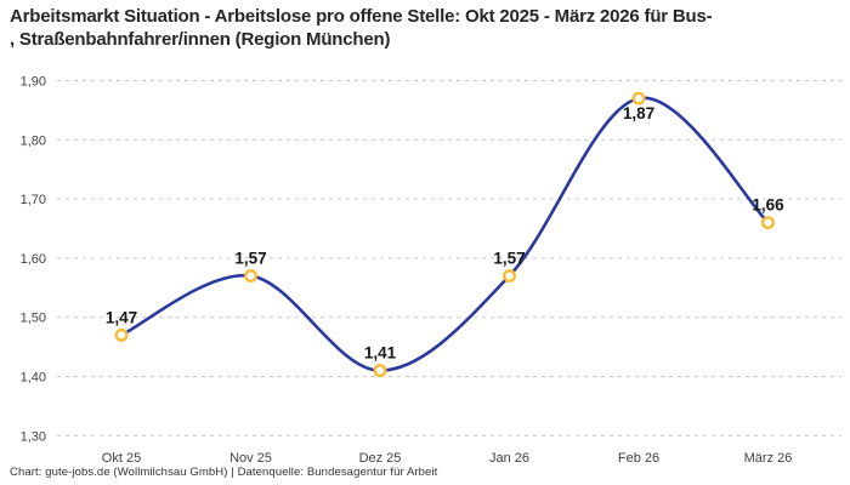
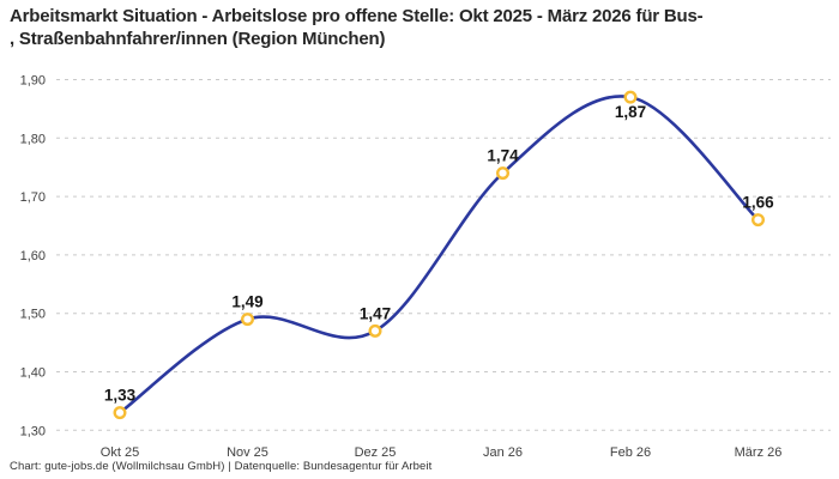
Okt 25: 1,47 -> 1,33
Nov 25: 1,57 -> 1,49
Dez 25: 1,41 -> 1,47
Jan 26: 1,57 -> 1,74
